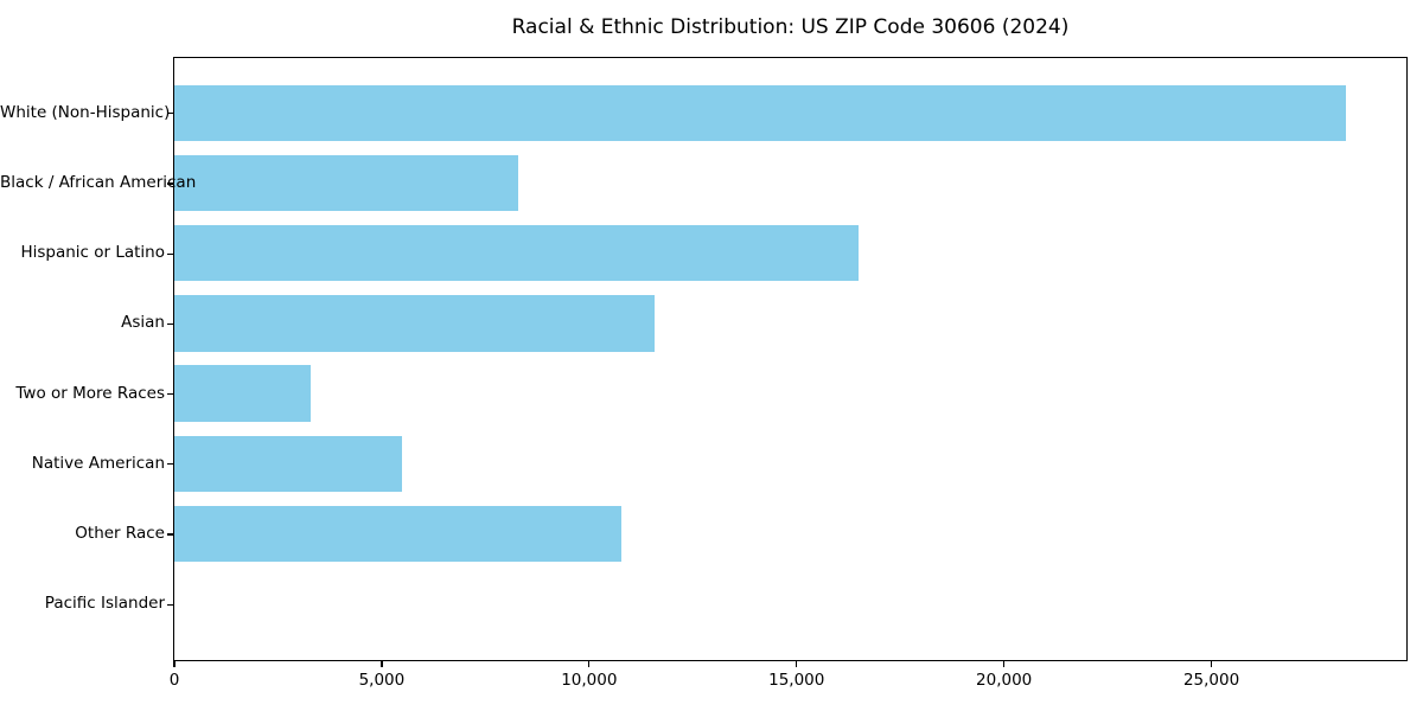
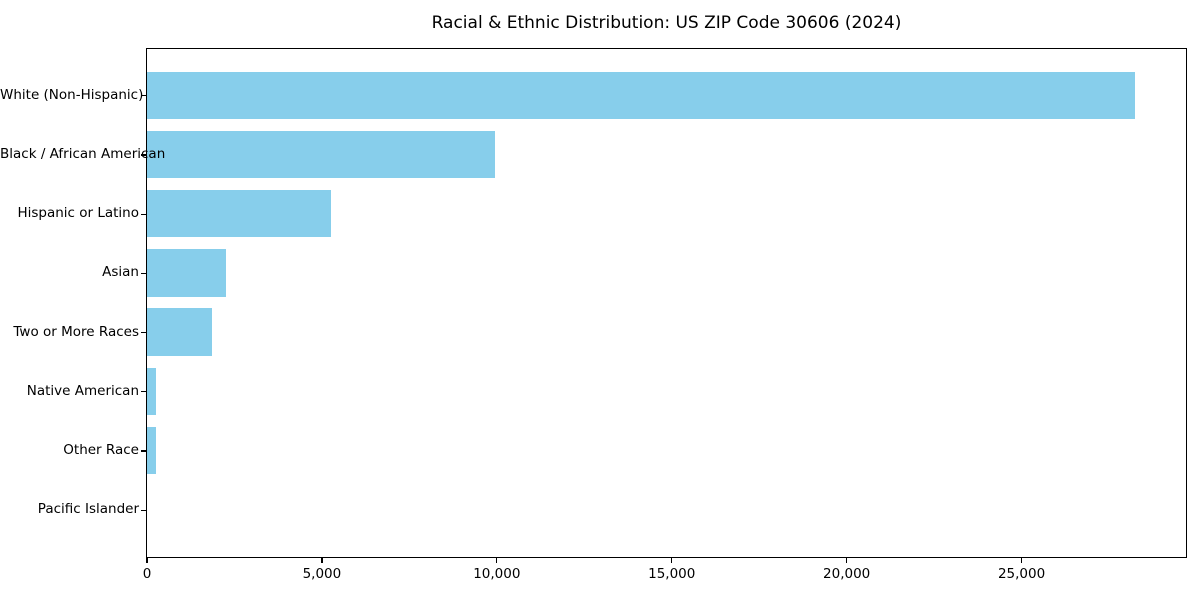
Black / African American: 8300 -> 10000
Hispanic or Latino: 16500 -> 5300
Asian: 11600 -> 2300
Two or More Races: 3300 -> 1900
Native American: 5500 -> 300
Other Race: 10800 -> 300
